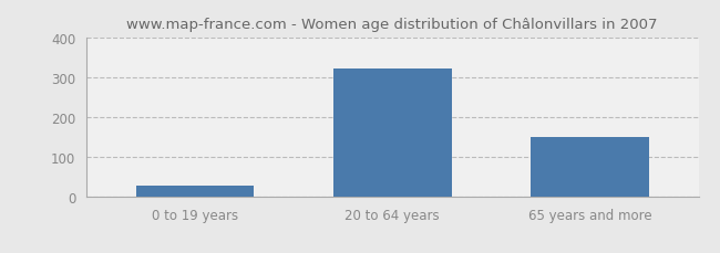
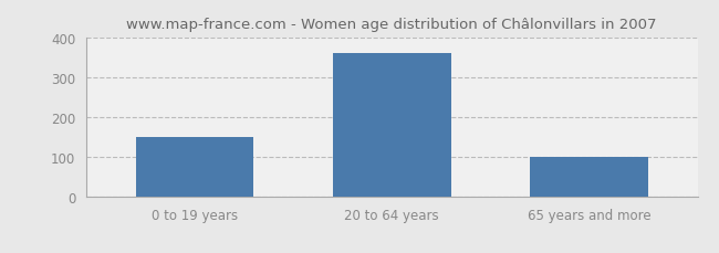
0 to 19 years: 30 -> 150
20 to 64 years: 320 -> 360
65 years and more: 150 -> 100
